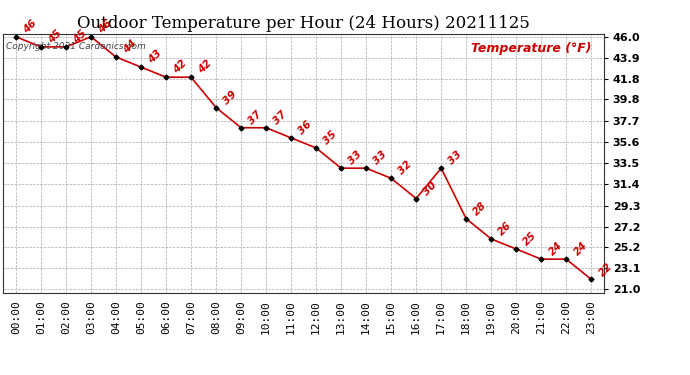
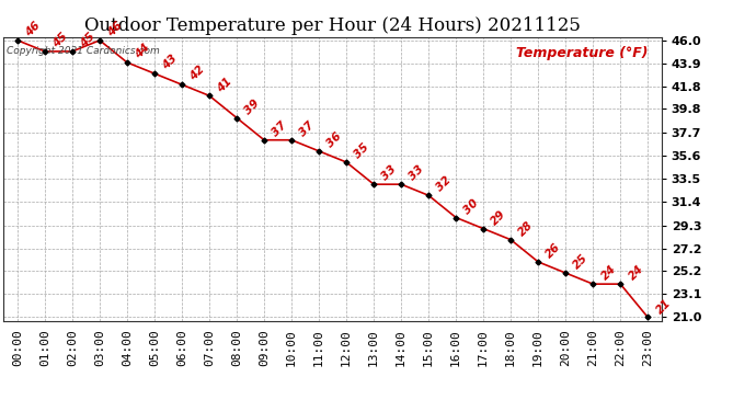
07:00: 42 -> 41
17:00: 33 -> 29
23:00: 22 -> 21
